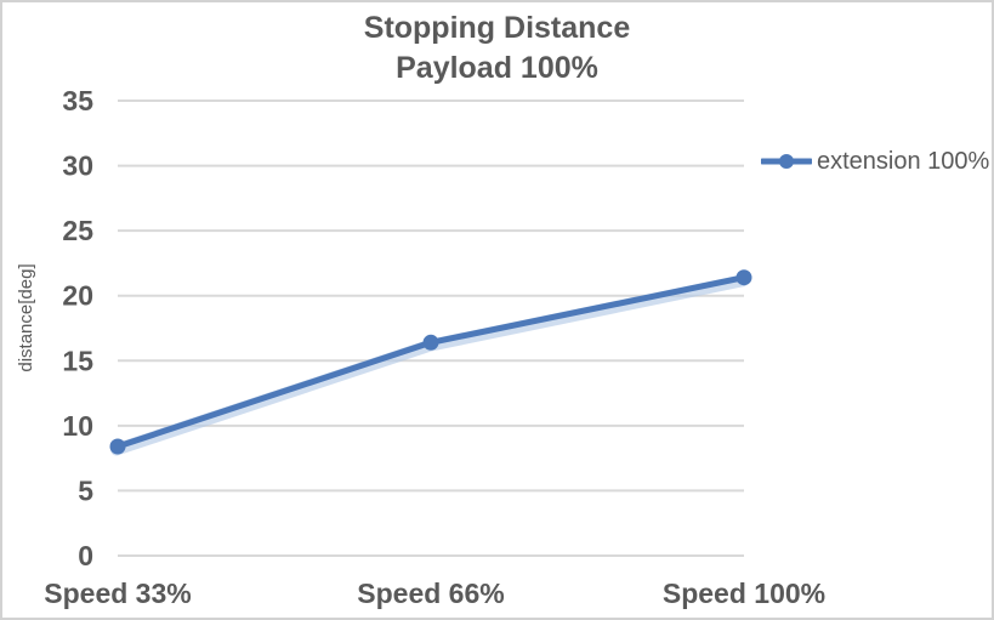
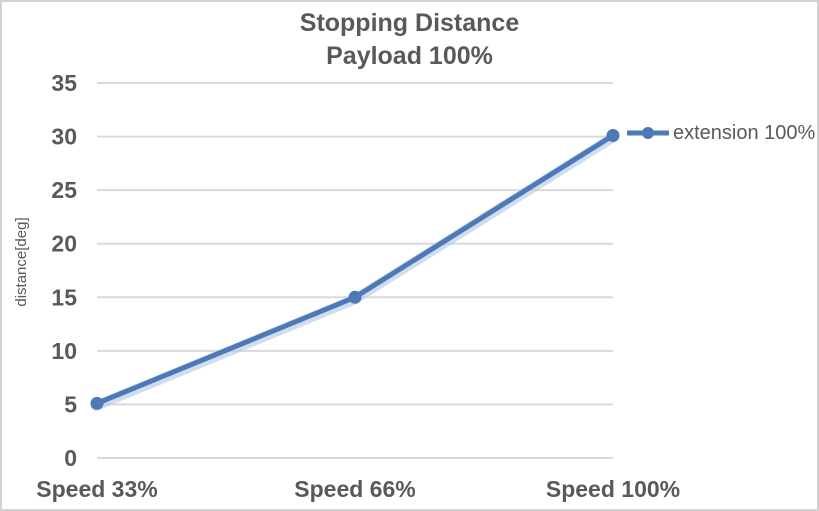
Speed 33%: 8.4 -> 5.1
Speed 66%: 16.4 -> 15.0
Speed 100%: 21.4 -> 30.1
